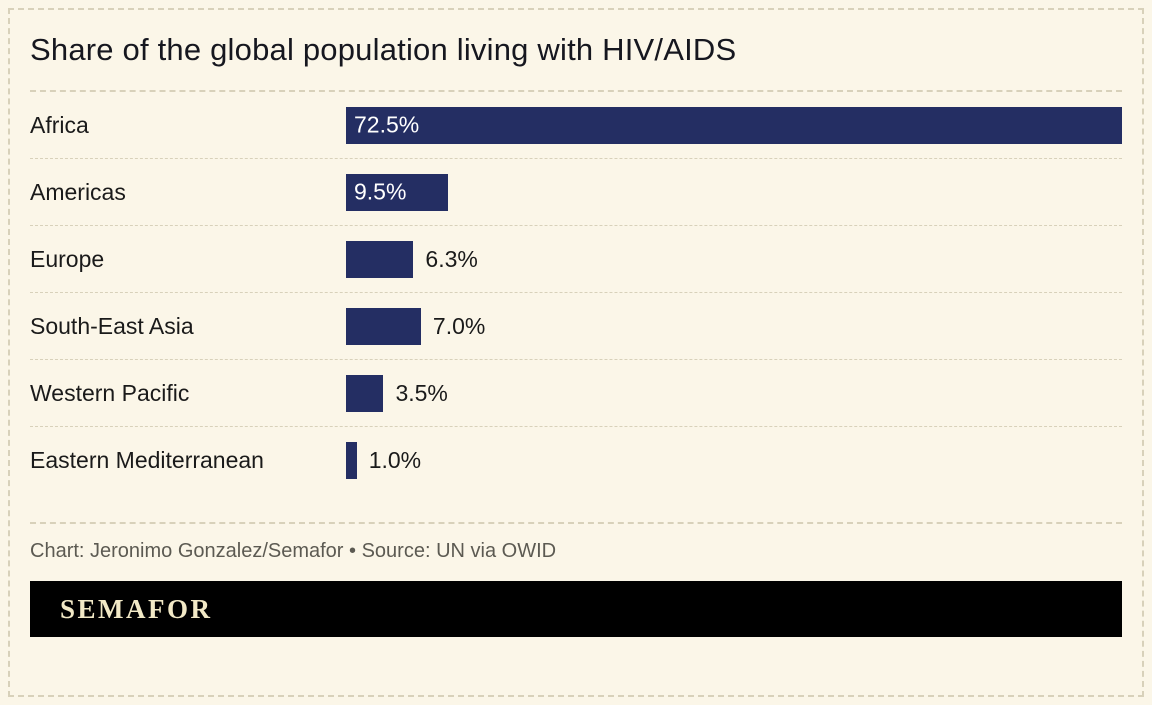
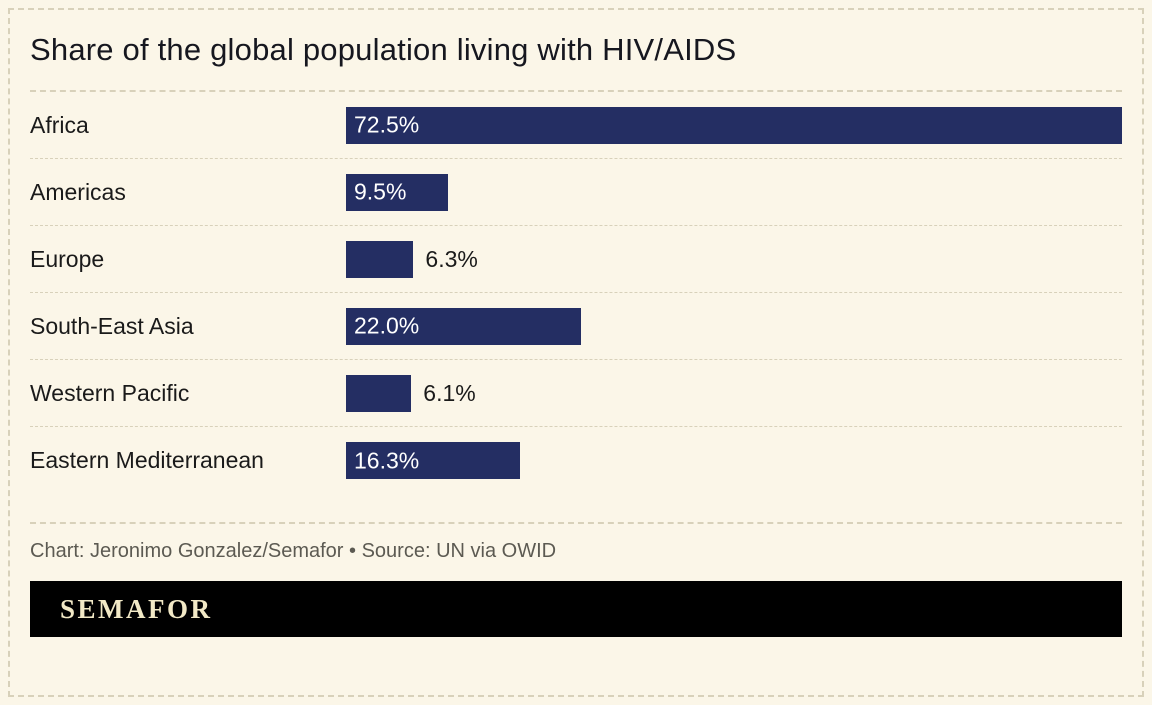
South-East Asia: 7.0% -> 22.0%
Western Pacific: 3.5% -> 6.1%
Eastern Mediterranean: 1.0% -> 16.3%
